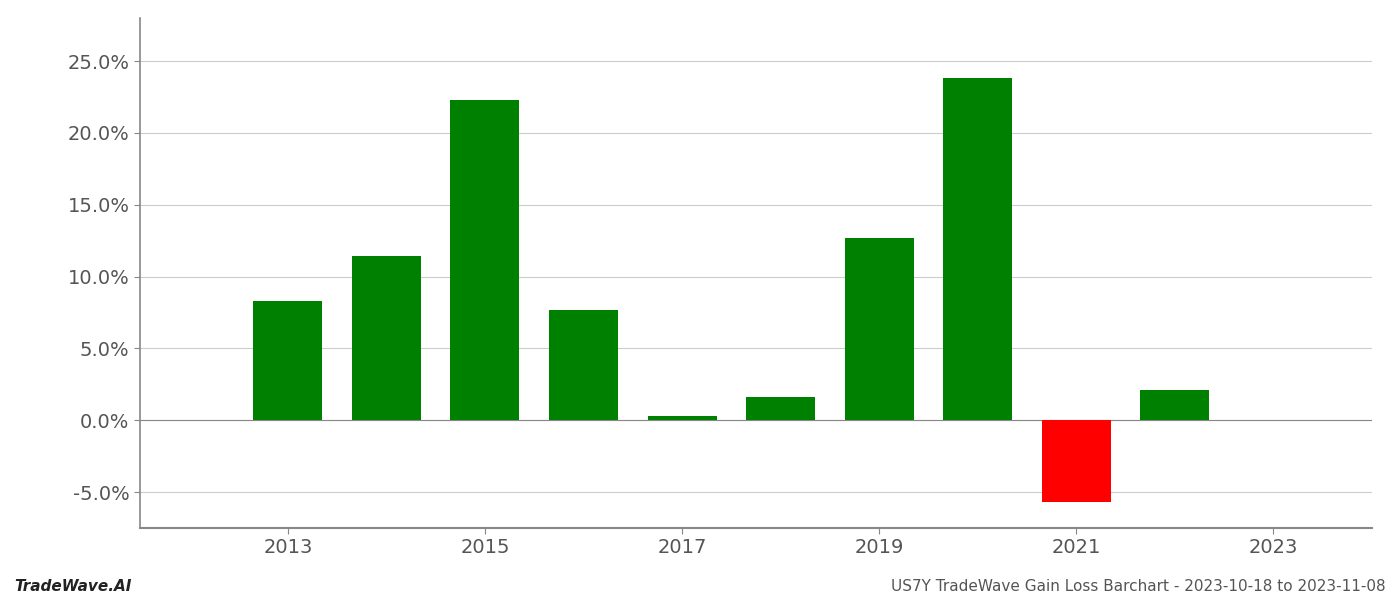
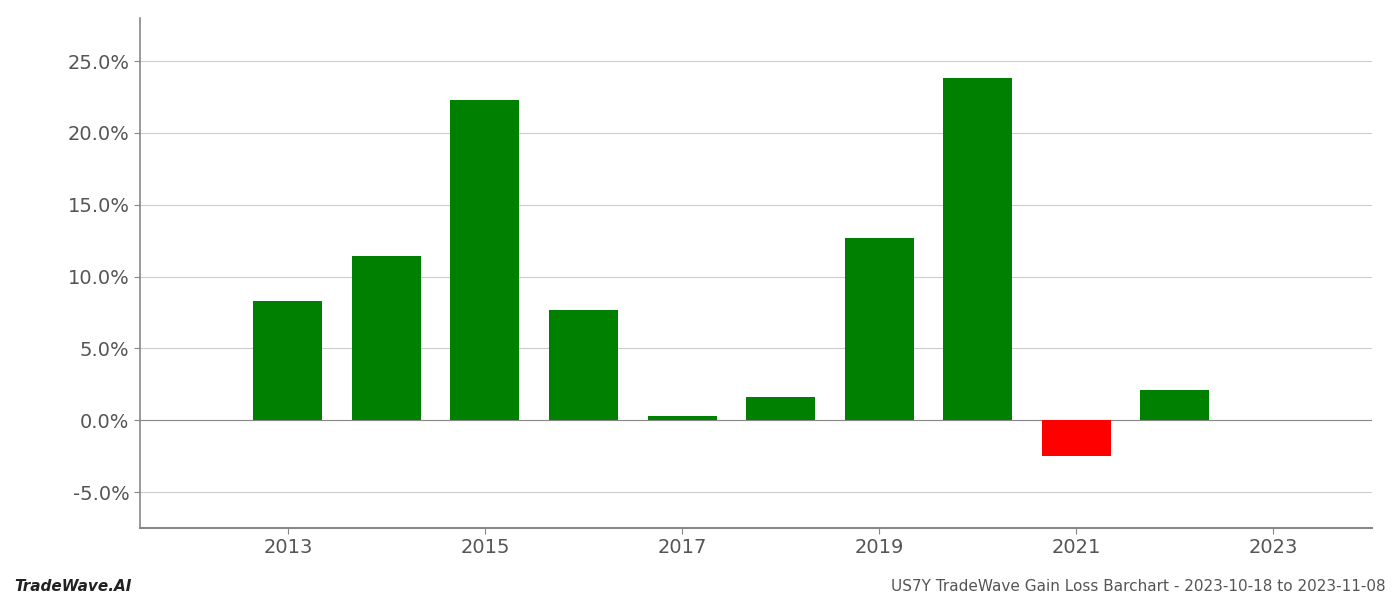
2021: -5.7% -> -2.5%
